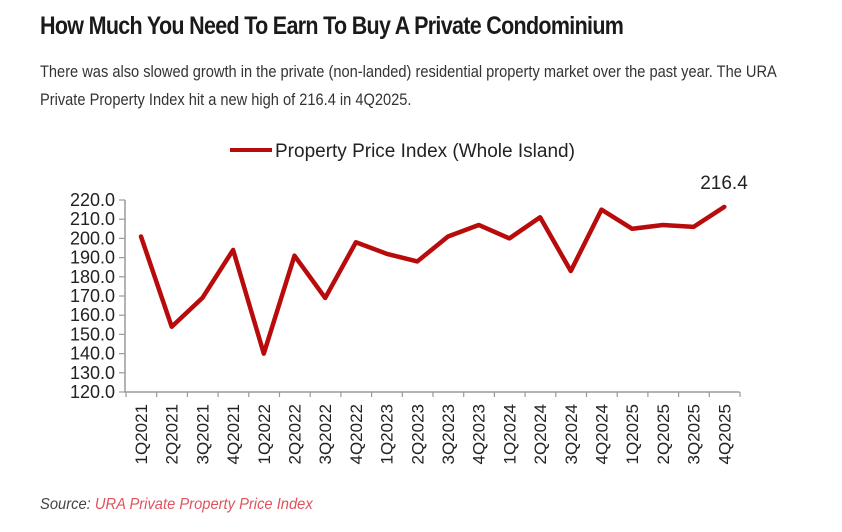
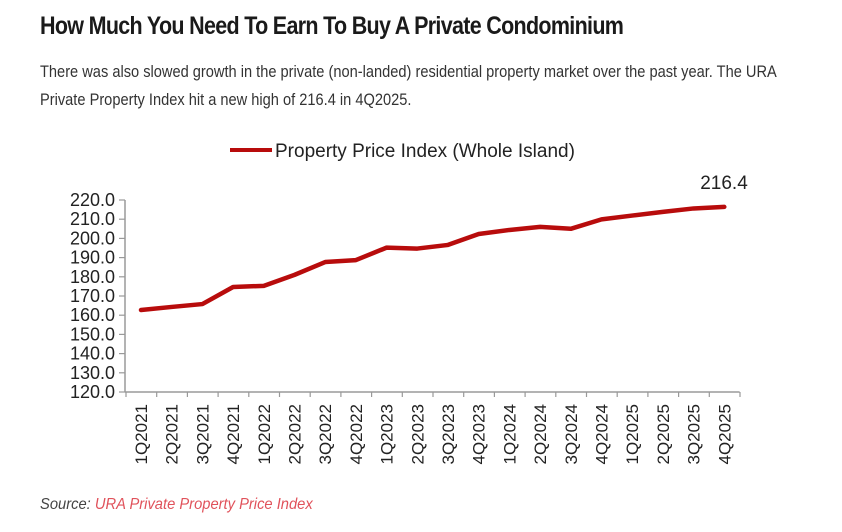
1Q2021: 201 -> 163
2Q2021: 154 -> 164
3Q2021: 169 -> 166
4Q2021: 194 -> 175
1Q2022: 140 -> 175
2Q2022: 191 -> 181
3Q2022: 169 -> 188
4Q2022: 198 -> 189
1Q2023: 192 -> 195
2Q2023: 188 -> 195
3Q2023: 201 -> 197
4Q2023: 207 -> 202
1Q2024: 200 -> 204
2Q2024: 211 -> 206
3Q2024: 183 -> 205
4Q2024: 215 -> 210
1Q2025: 205 -> 212
2Q2025: 207 -> 214
3Q2025: 206 -> 216
